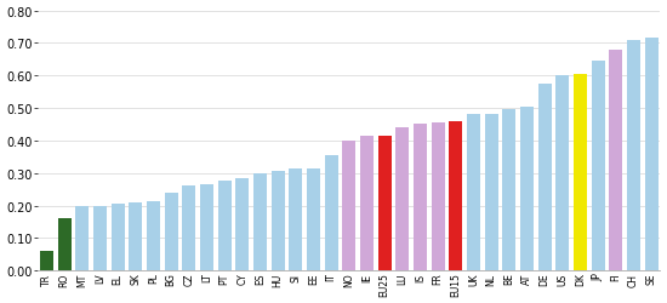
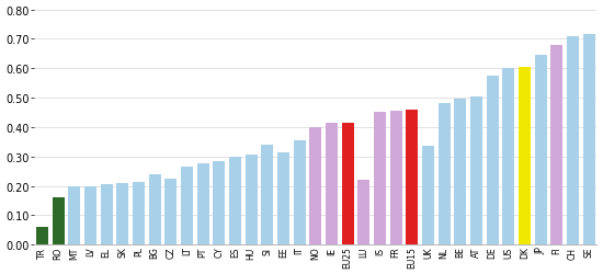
CZ: 0.260 -> 0.225
SI: 0.315 -> 0.340
LU: 0.440 -> 0.220
UK: 0.480 -> 0.335
